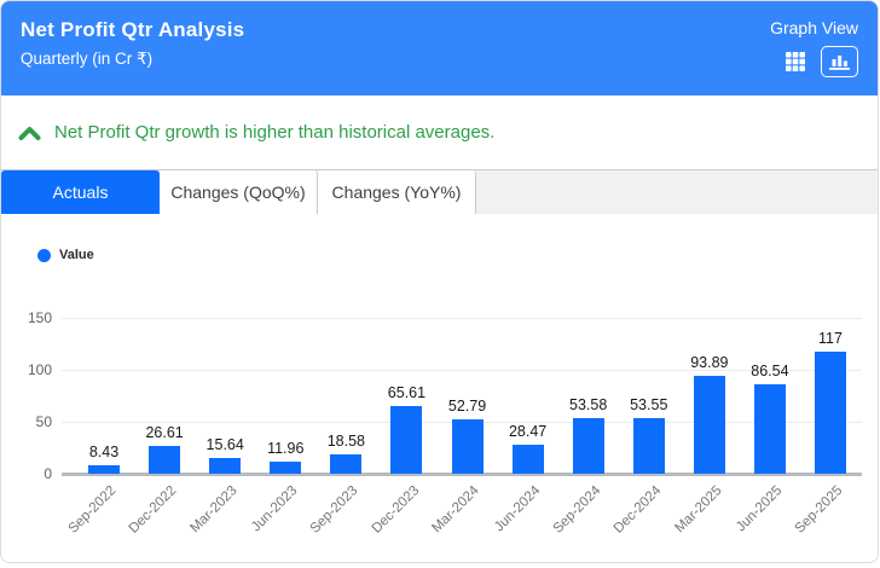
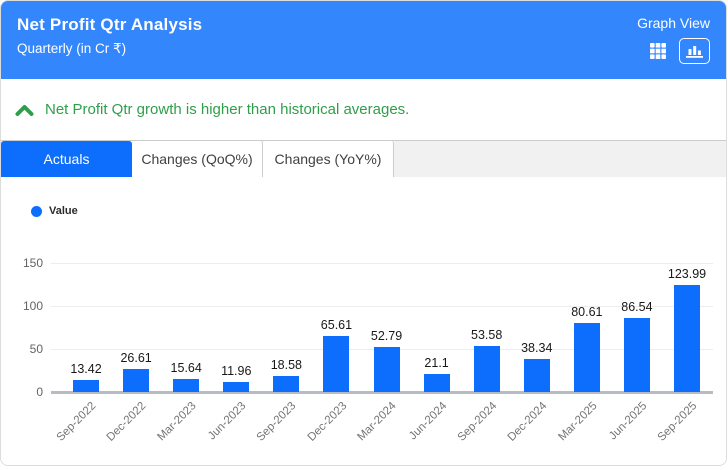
Sep-2022: 8.43 -> 13.42
Jun-2024: 28.47 -> 21.1
Dec-2024: 53.55 -> 38.34
Mar-2025: 93.89 -> 80.61
Sep-2025: 117 -> 123.99
